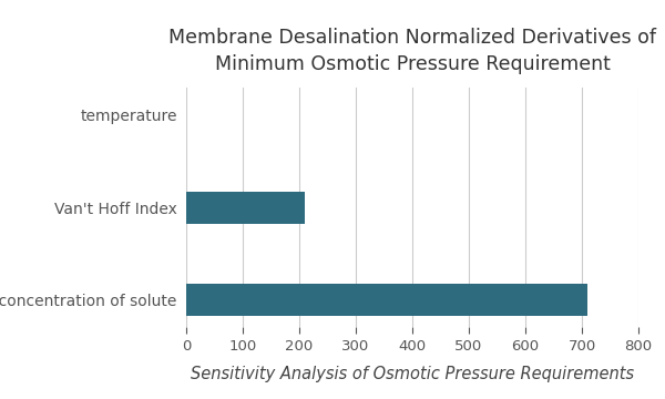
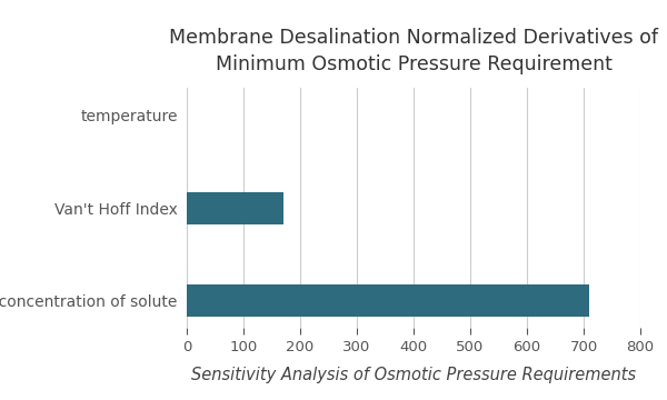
Van't Hoff Index: 210 -> 170
